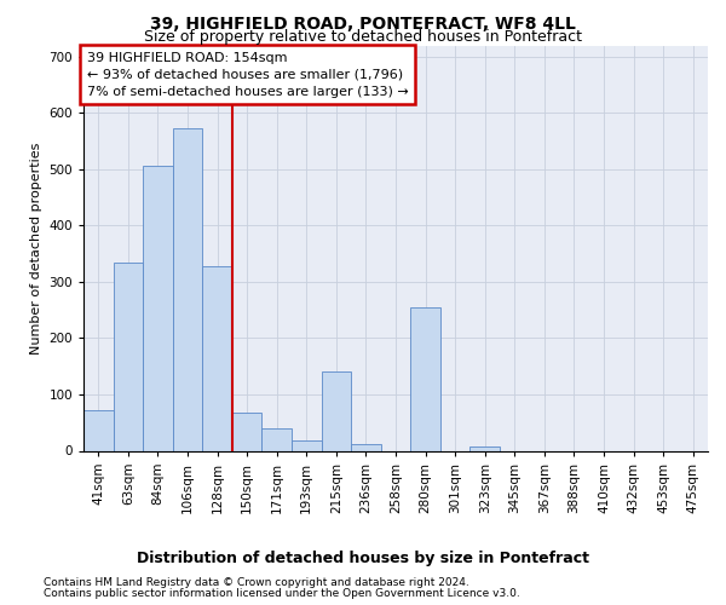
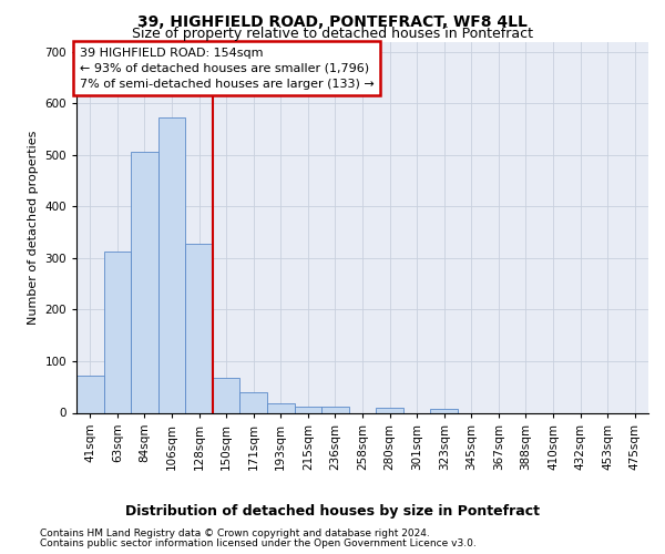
63sqm: 335 -> 312
215sqm: 140 -> 12
280sqm: 255 -> 10
